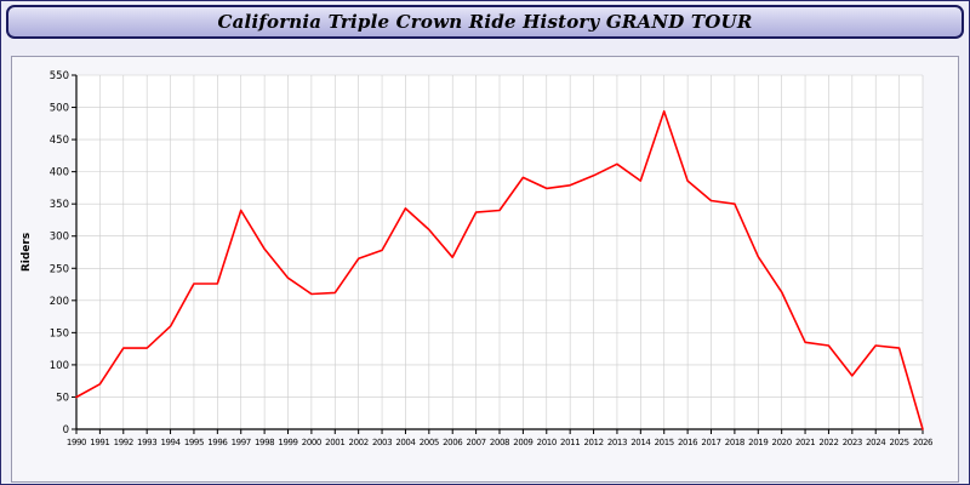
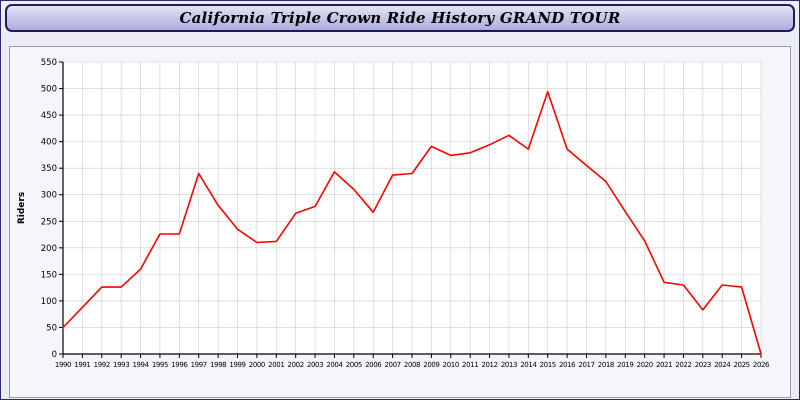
1991: 70 -> 90
2018: 350 -> 320
